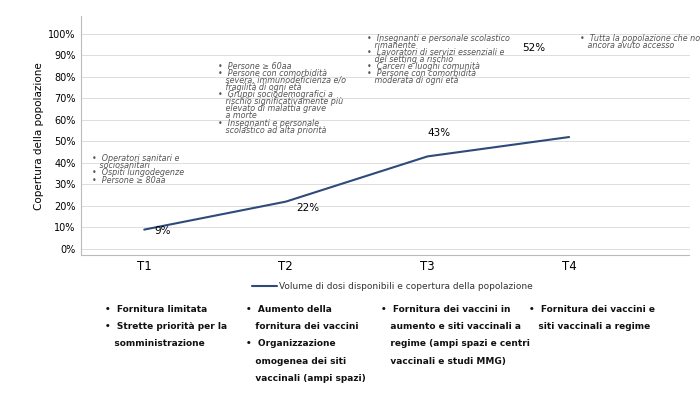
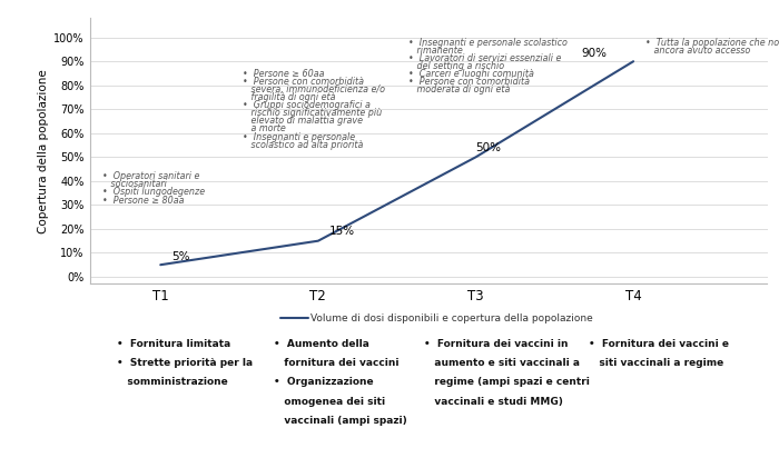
T1: 9% -> 5%
T2: 22% -> 15%
T3: 43% -> 50%
T4: 52% -> 90%
